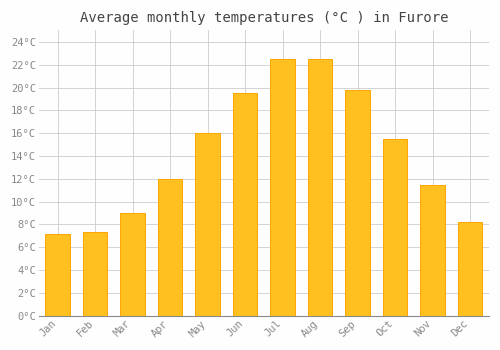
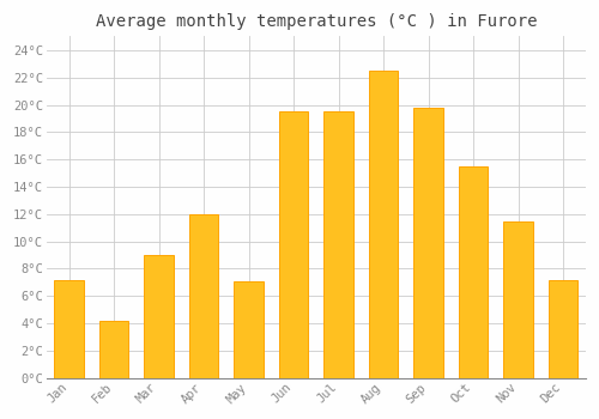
Feb: 7.3°C -> 4.2°C
May: 16.0°C -> 7.1°C
Jul: 22.5°C -> 19.5°C
Dec: 8.2°C -> 7.2°C
